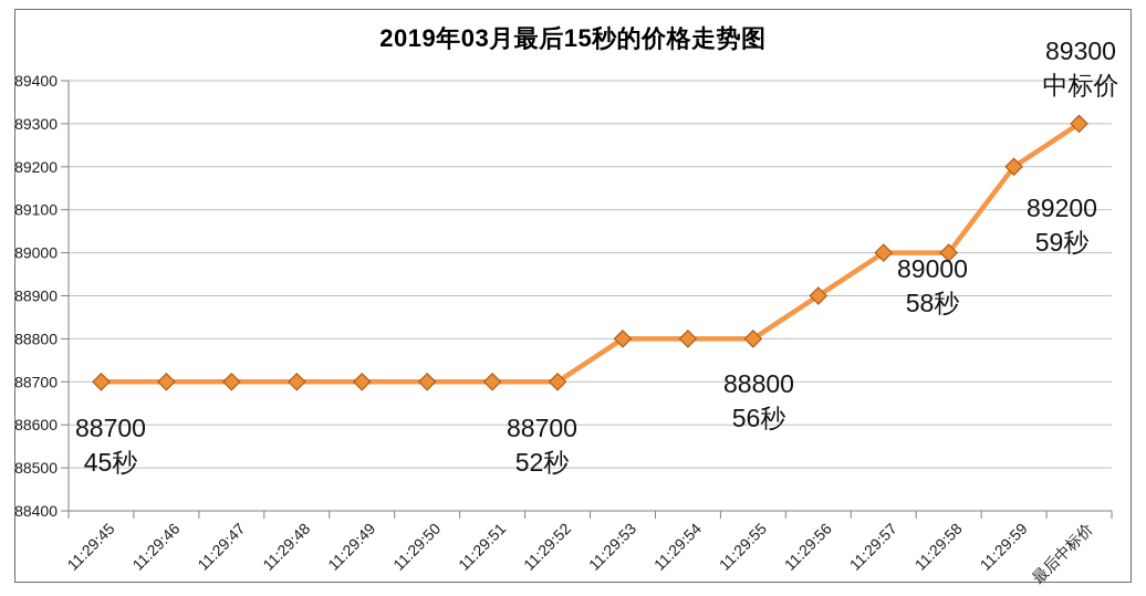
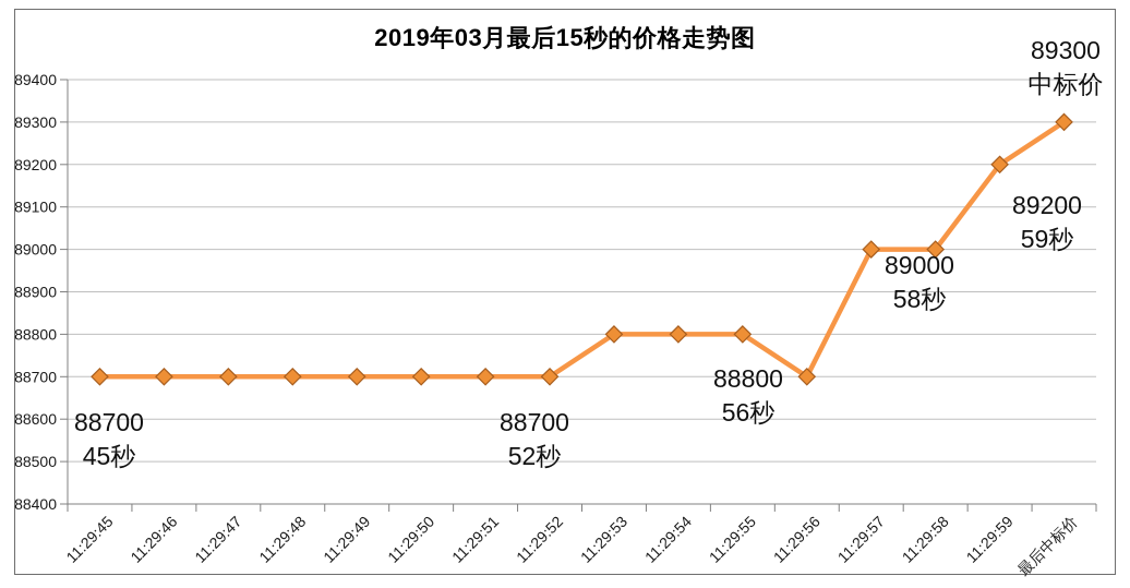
11:29:56: 88900 -> 88700
